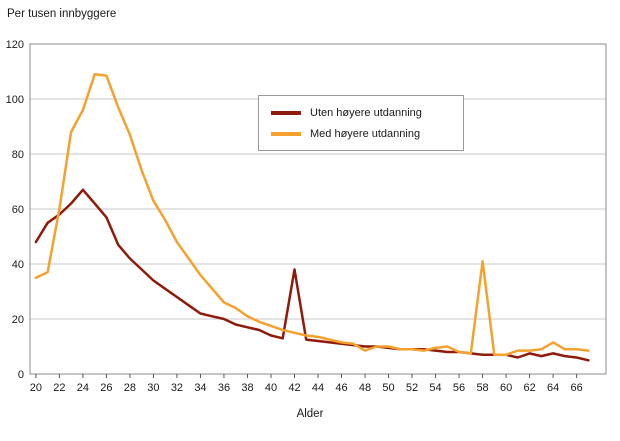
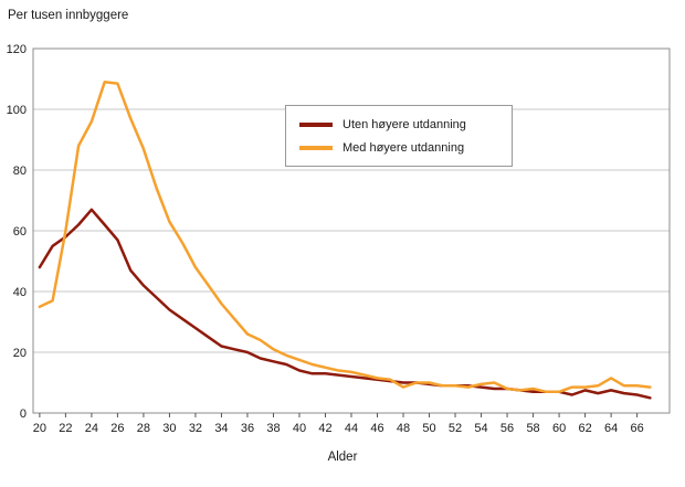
Uten høyere utdanning/42: 38 -> 13
Med høyere utdanning/58: 41 -> 8
